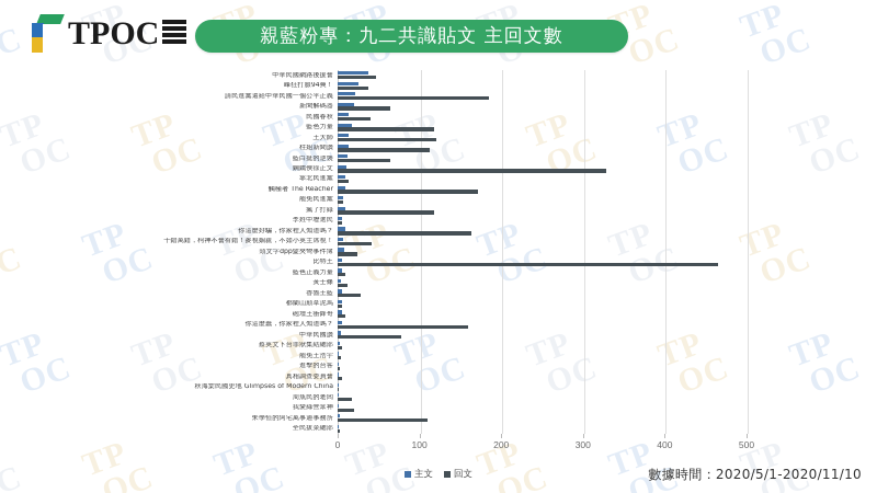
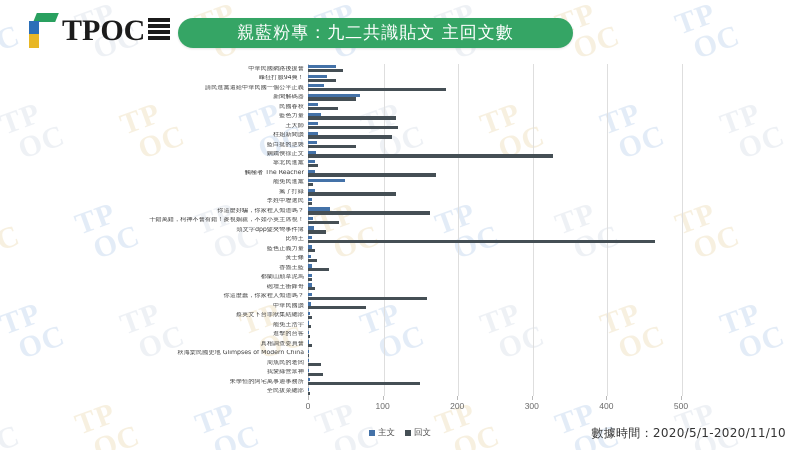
主文/新聞解碼器: 20 -> 70
主文/罷免民進黨: 10 -> 50
主文/你這麼好騙，你家裡人知道嗎？: 10 -> 30
回文/朱學恒的阿宅萬事通事務所: 110 -> 150
